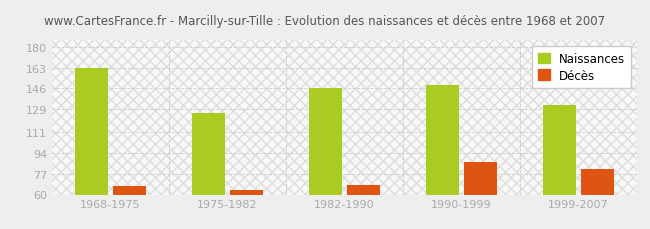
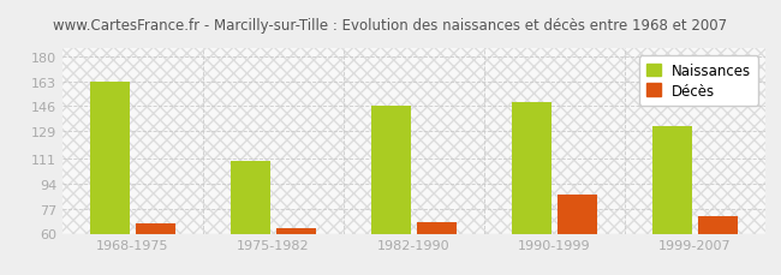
Naissances/1975-1982: 126 -> 109
Décès/1999-2007: 81 -> 72
